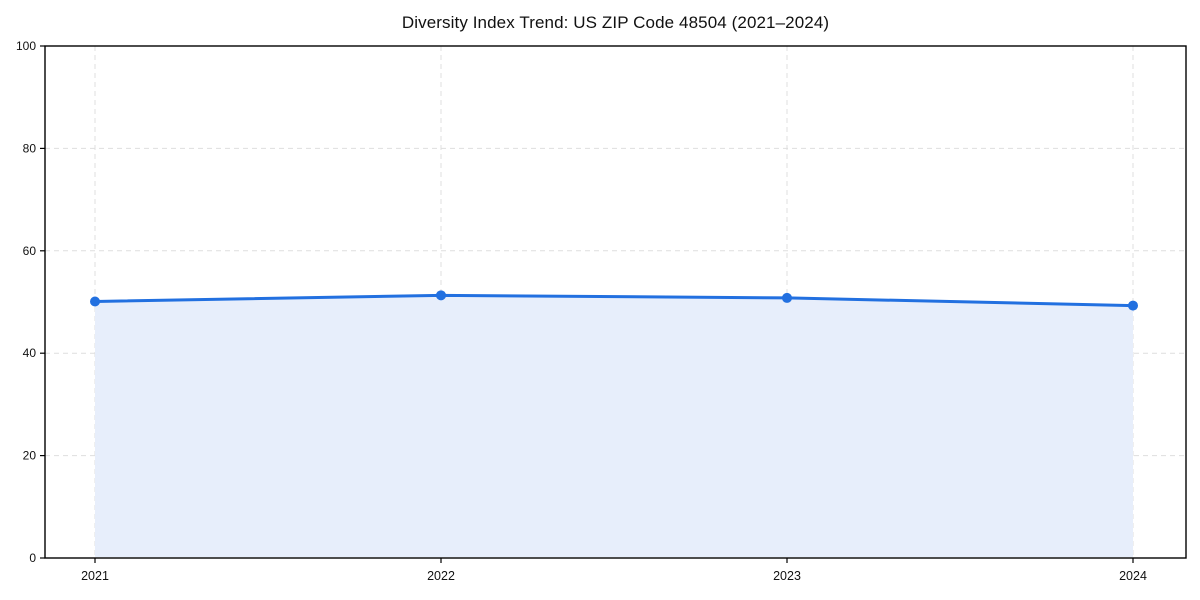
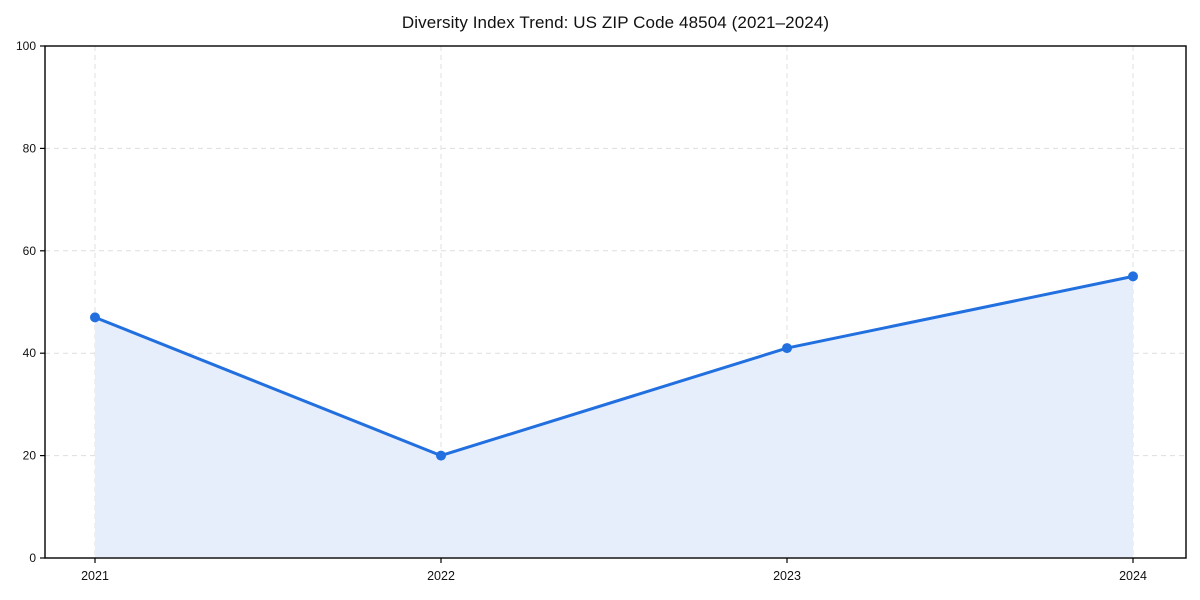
2021: 50 -> 47
2022: 51 -> 20
2023: 51 -> 41
2024: 49 -> 55
